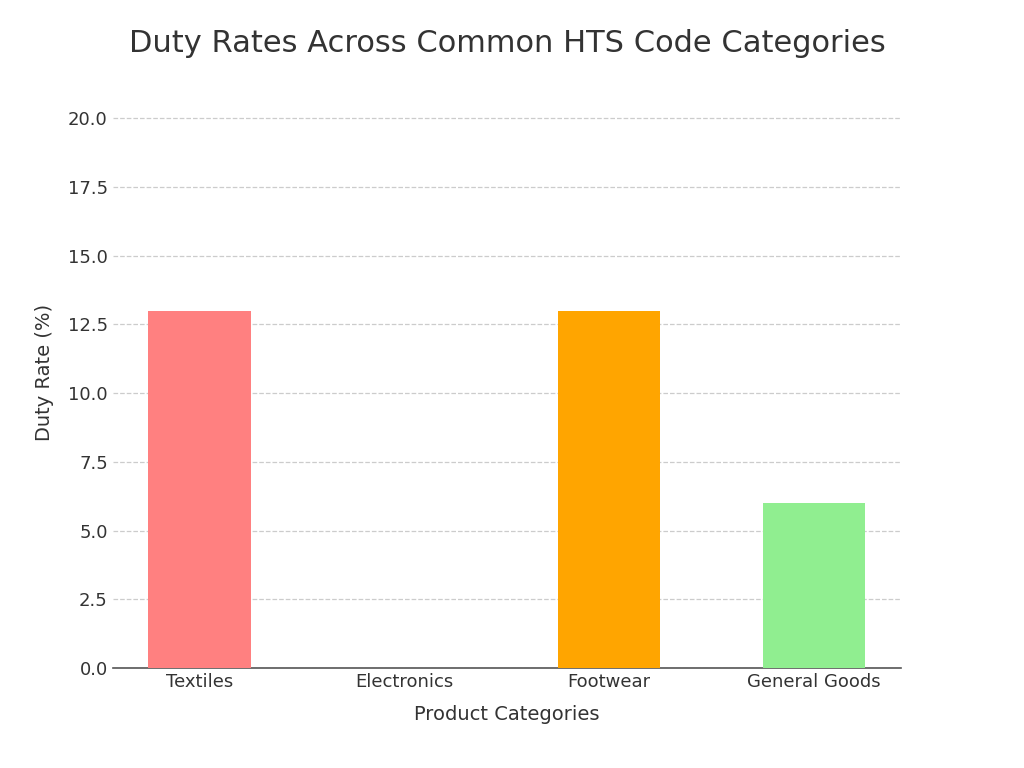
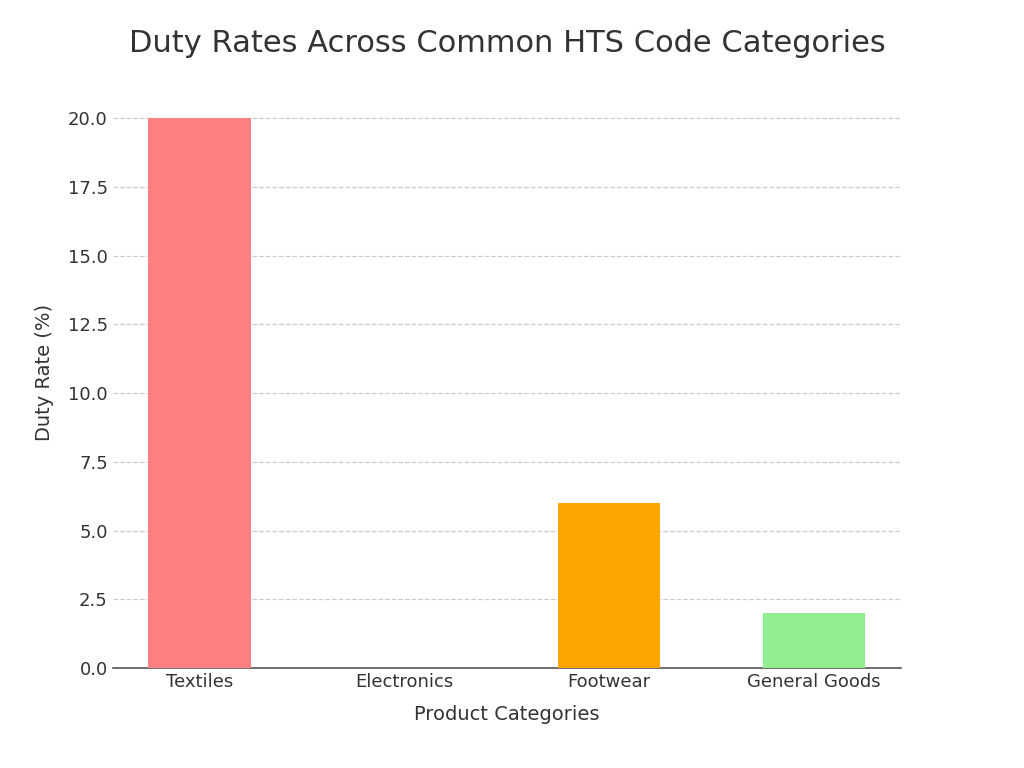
Textiles: 13 -> 20
Footwear: 13 -> 6
General Goods: 6 -> 2
